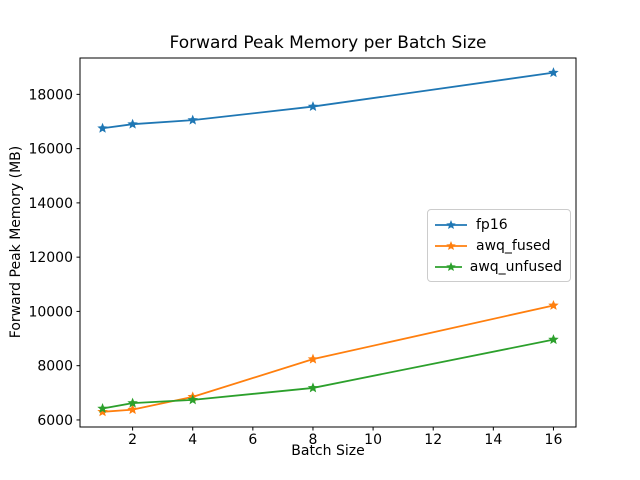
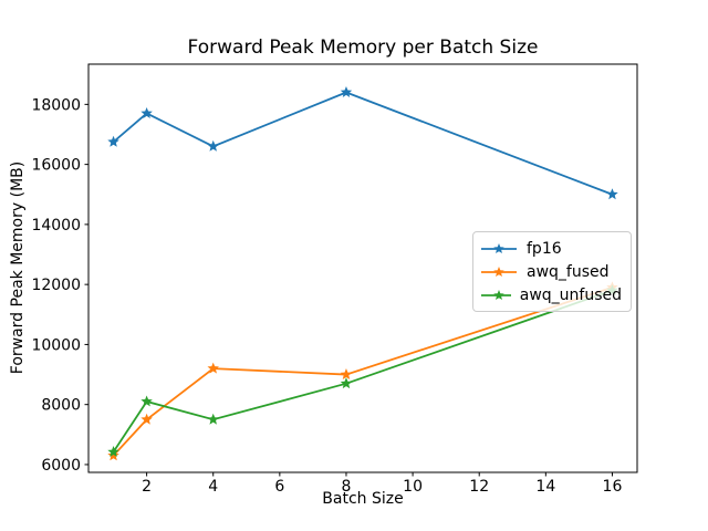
fp16/2: 16900 -> 17700
awq_fused/2: 6400 -> 7500
awq_unfused/2: 6600 -> 8100
fp16/4: 17000 -> 16600
awq_fused/4: 6800 -> 9200
awq_unfused/4: 6700 -> 7500
fp16/8: 17600 -> 18400
awq_fused/8: 8200 -> 9000
awq_unfused/8: 7200 -> 8700
fp16/16: 18800 -> 15000
awq_fused/16: 10200 -> 11900
awq_unfused/16: 9000 -> 11800
